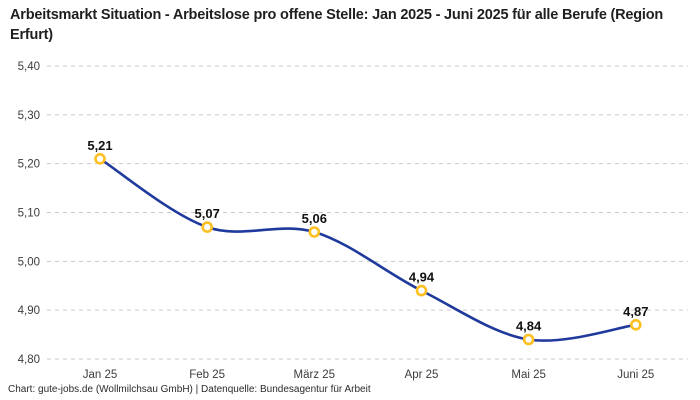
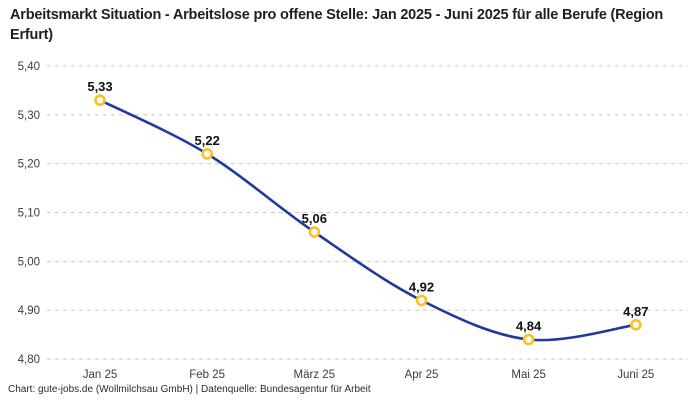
Jan 25: 5,21 -> 5,33
Feb 25: 5,07 -> 5,22
Apr 25: 4,94 -> 4,92
